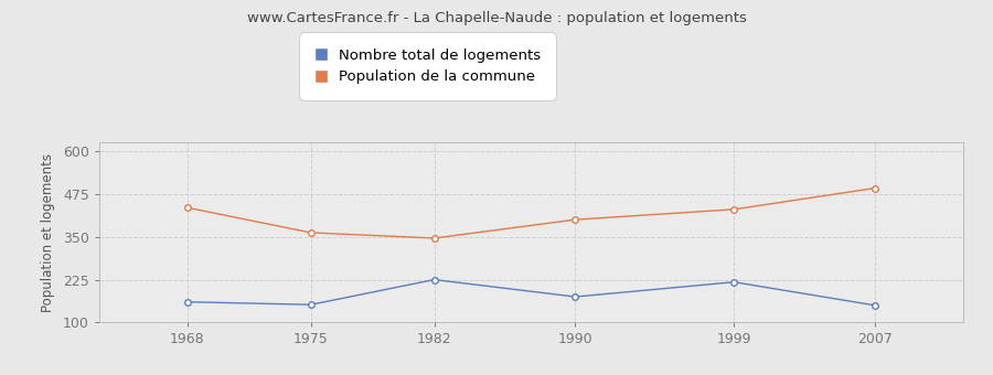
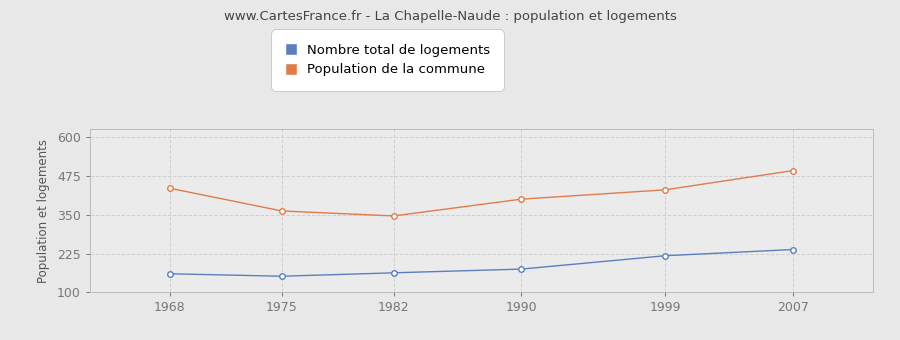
Nombre total de logements/1982: 225 -> 163
Nombre total de logements/2007: 150 -> 238
